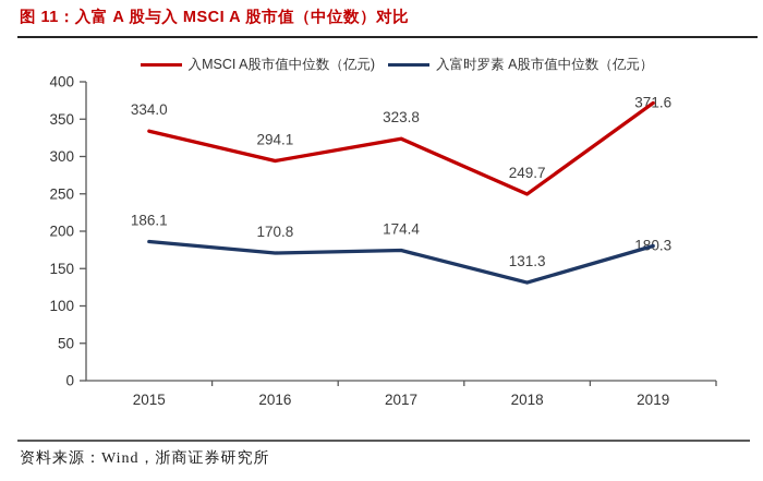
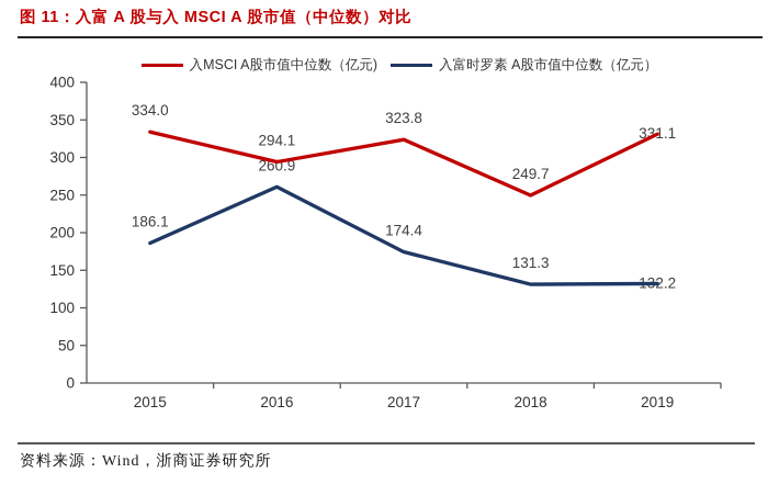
入富时罗素 A股市值中位数（亿元）/2016: 170.8 -> 260.9
入MSCI A股市值中位数（亿元)/2019: 371.6 -> 331.1
入富时罗素 A股市值中位数（亿元）/2019: 180.3 -> 132.2
